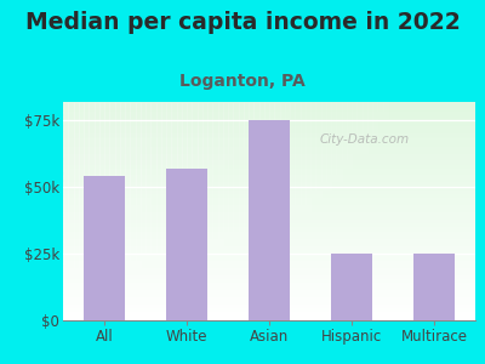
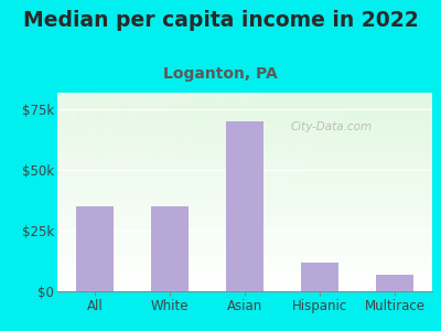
All: $54k -> $35k
White: $57k -> $35k
Asian: $75k -> $70k
Hispanic: $25k -> $12k
Multirace: $25k -> $7k
